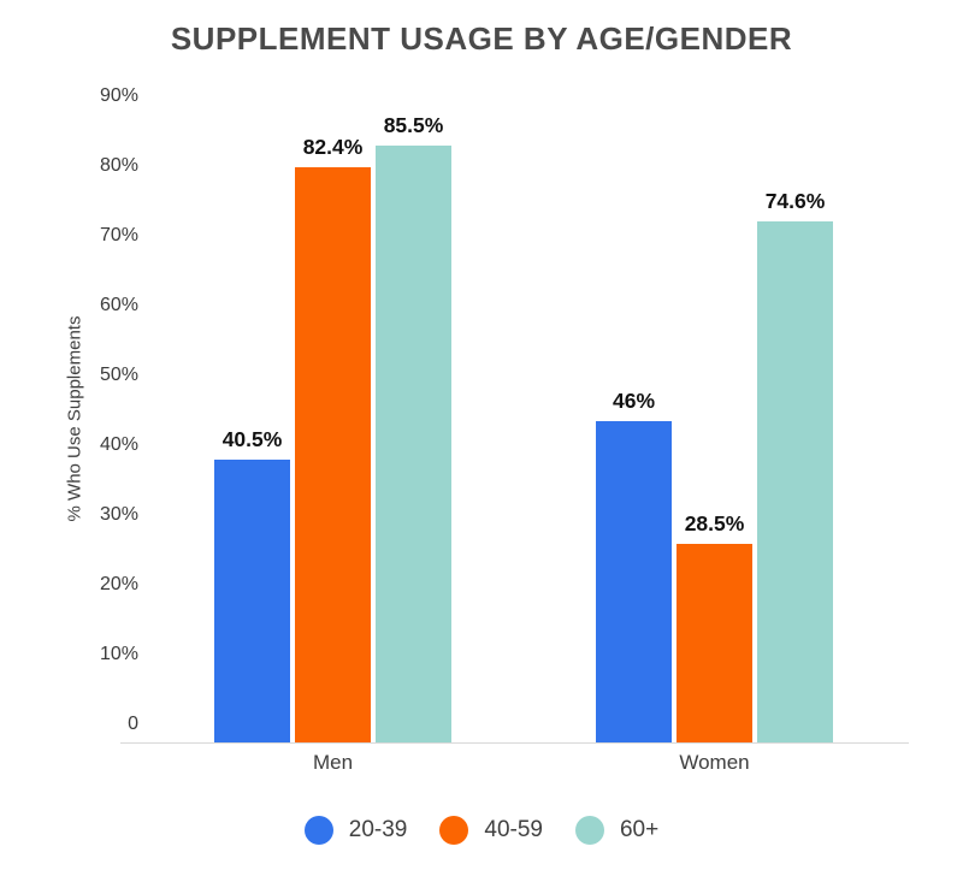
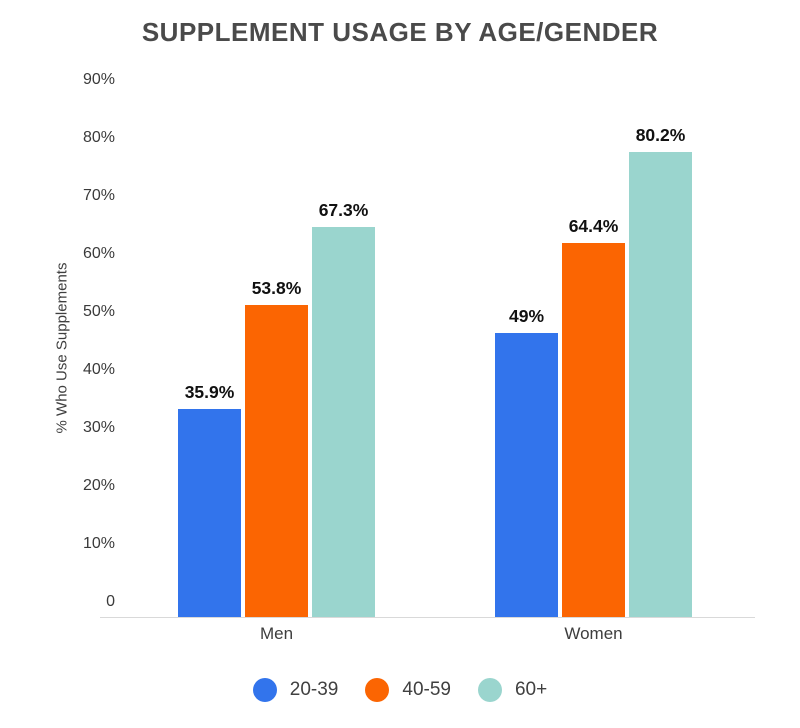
20-39/Men: 40.5% -> 35.9%
40-59/Men: 82.4% -> 53.8%
60+/Men: 85.5% -> 67.3%
20-39/Women: 46% -> 49%
40-59/Women: 28.5% -> 64.4%
60+/Women: 74.6% -> 80.2%
